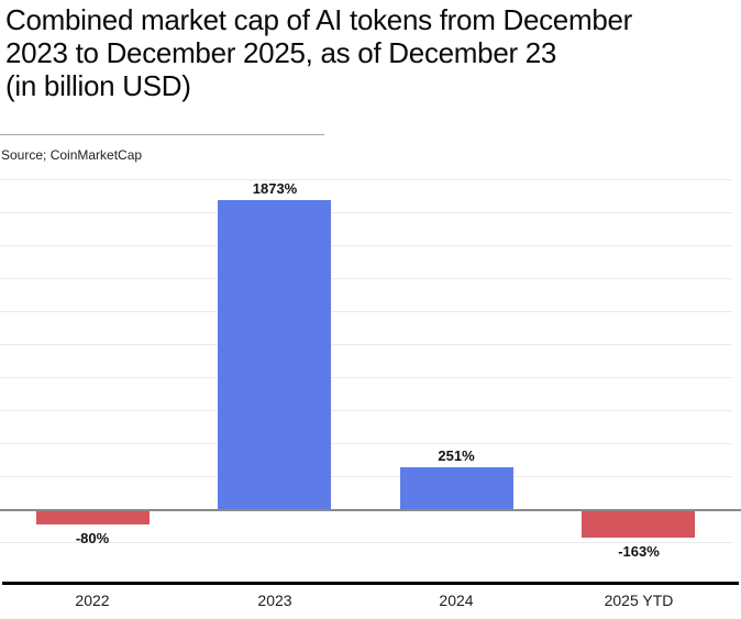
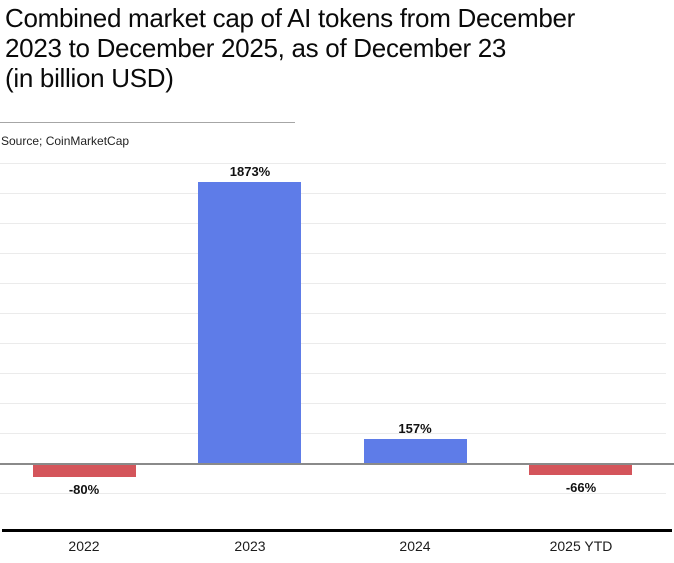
2024: 251% -> 157%
2025 YTD: -163% -> -66%
